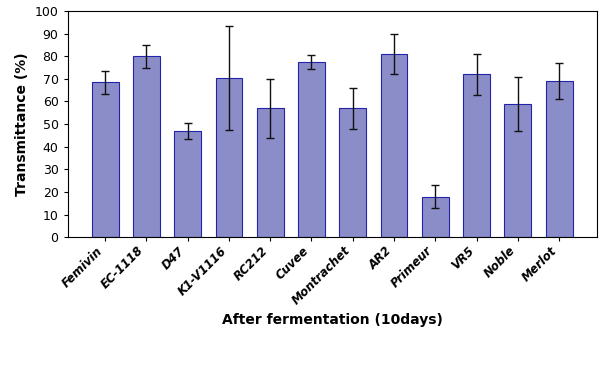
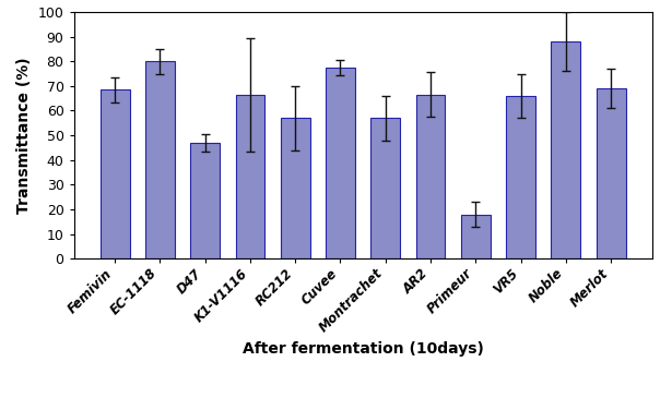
K1-V1116: 70.5 -> 66.5
AR2: 81.0 -> 66.5
VR5: 72.0 -> 66.0
Noble: 59.0 -> 88.0
